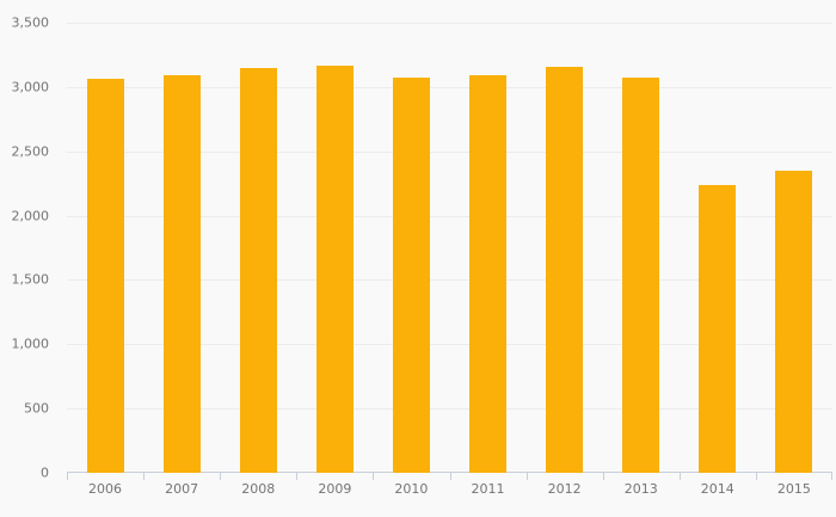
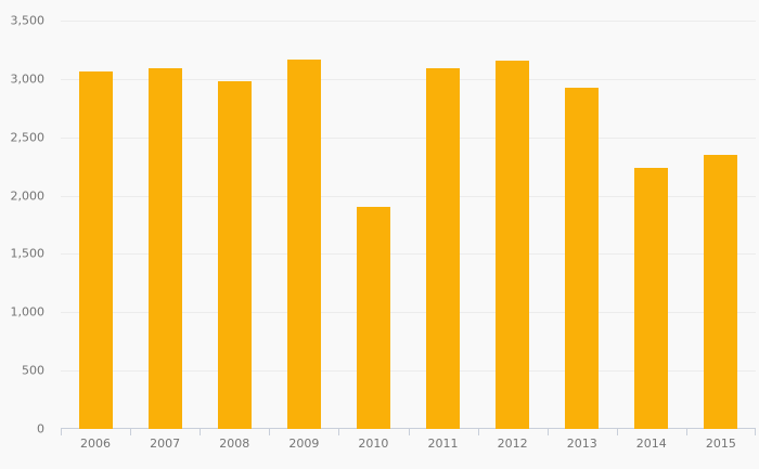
2008: 3150 -> 2980
2010: 3070 -> 1900
2013: 3080 -> 2920
